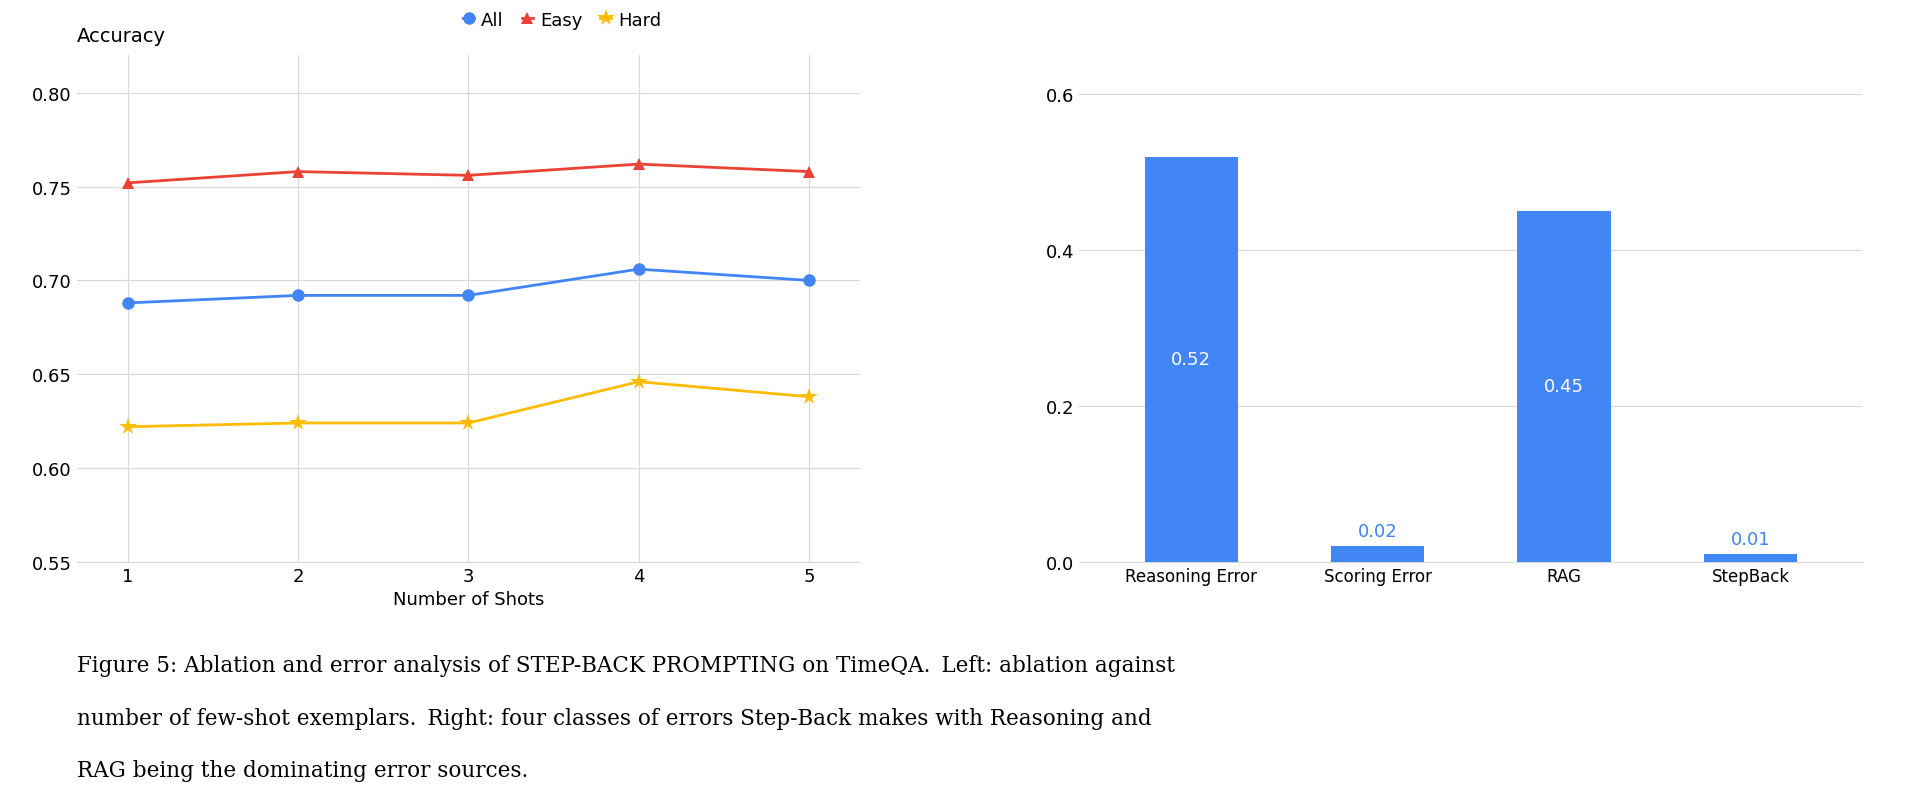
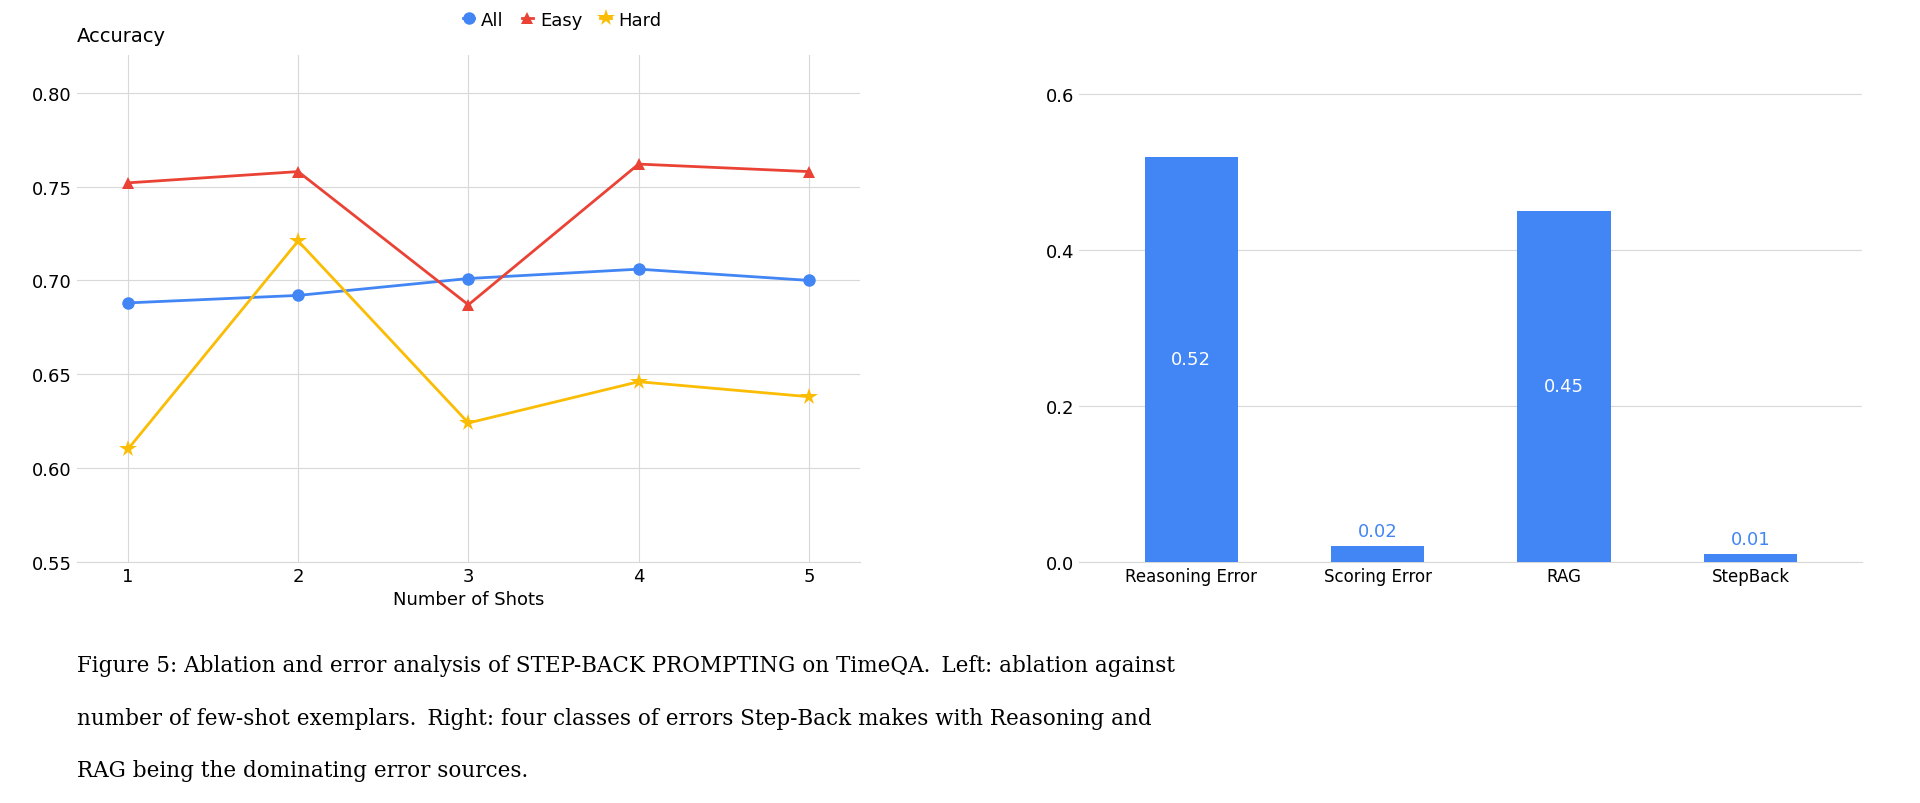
Accuracy/Hard/1: 0.622 -> 0.610
Accuracy/Hard/2: 0.624 -> 0.721
Accuracy/All/3: 0.692 -> 0.701
Accuracy/Easy/3: 0.756 -> 0.687
